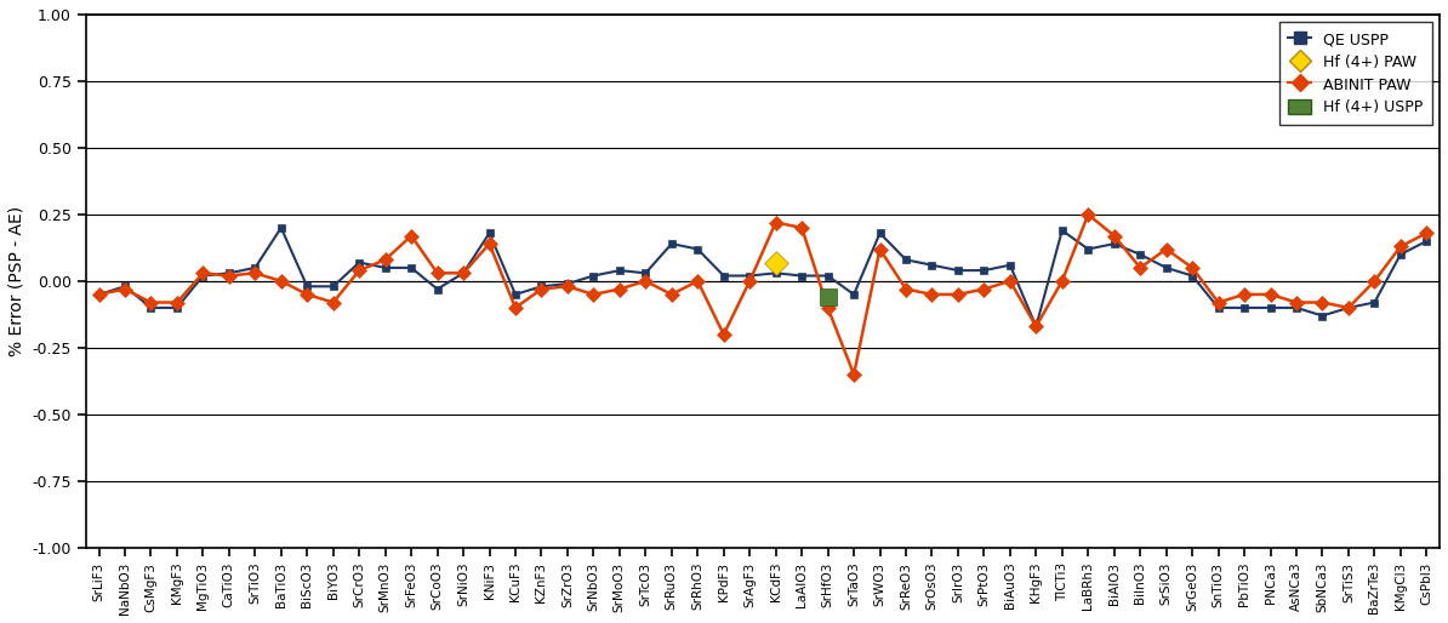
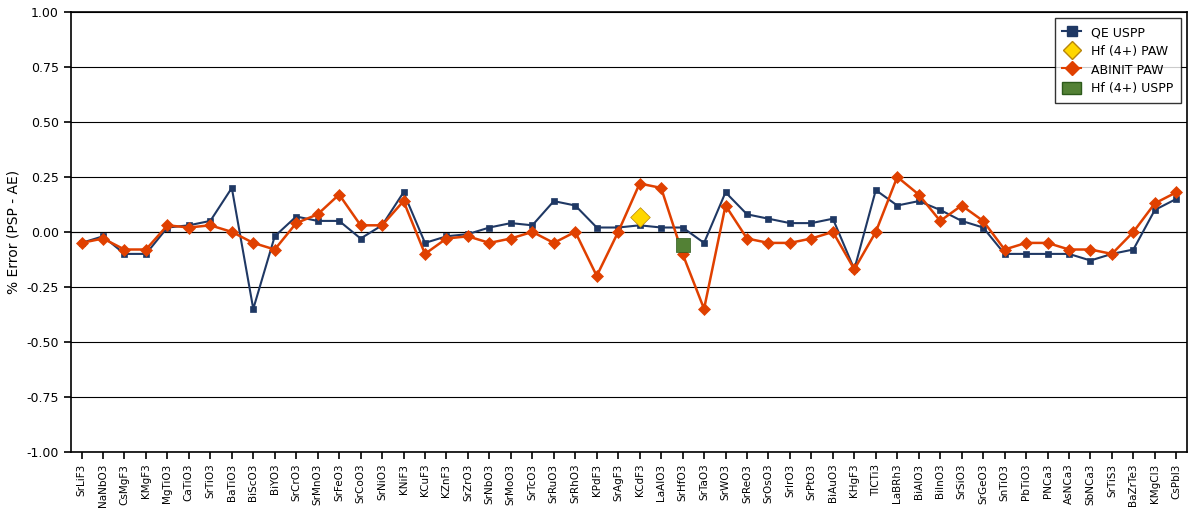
QE USPP/BiScO3: -0.02 -> -0.35
